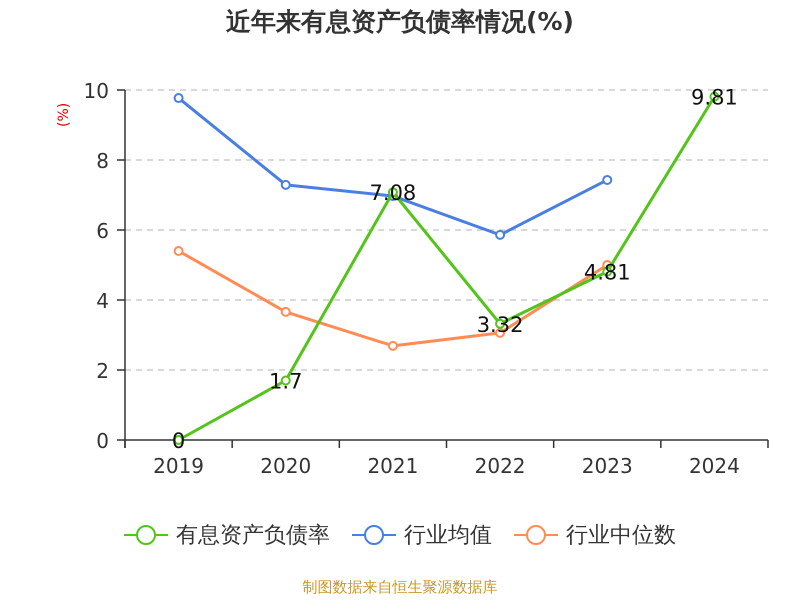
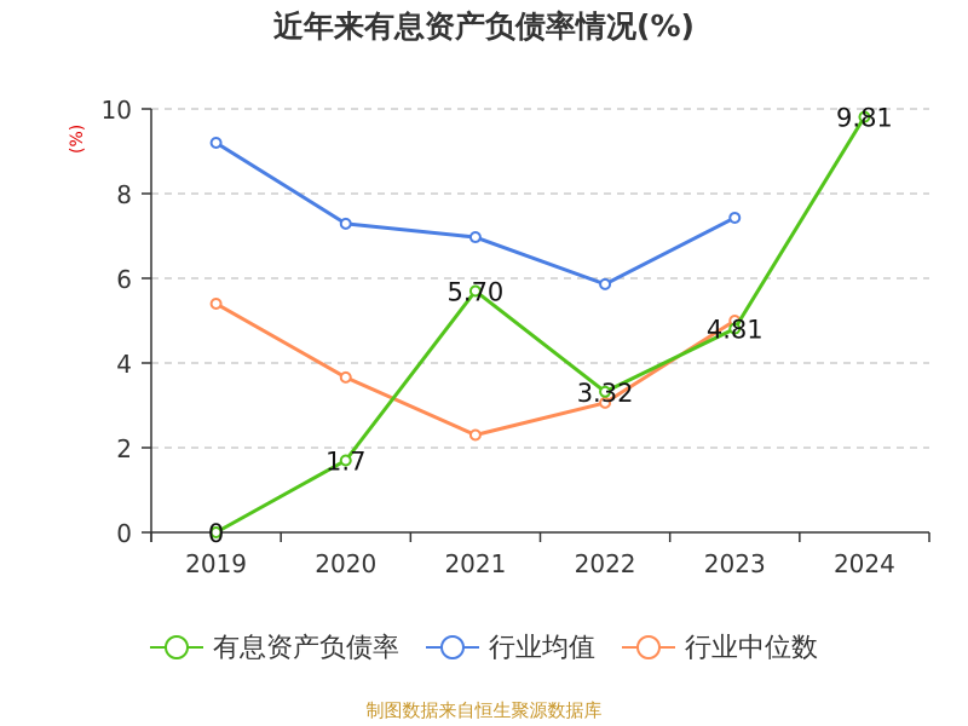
行业均值/2019: 9.8 -> 9.2
有息资产负债率/2021: 7.08 -> 5.70
行业中位数/2021: 2.7 -> 2.3
